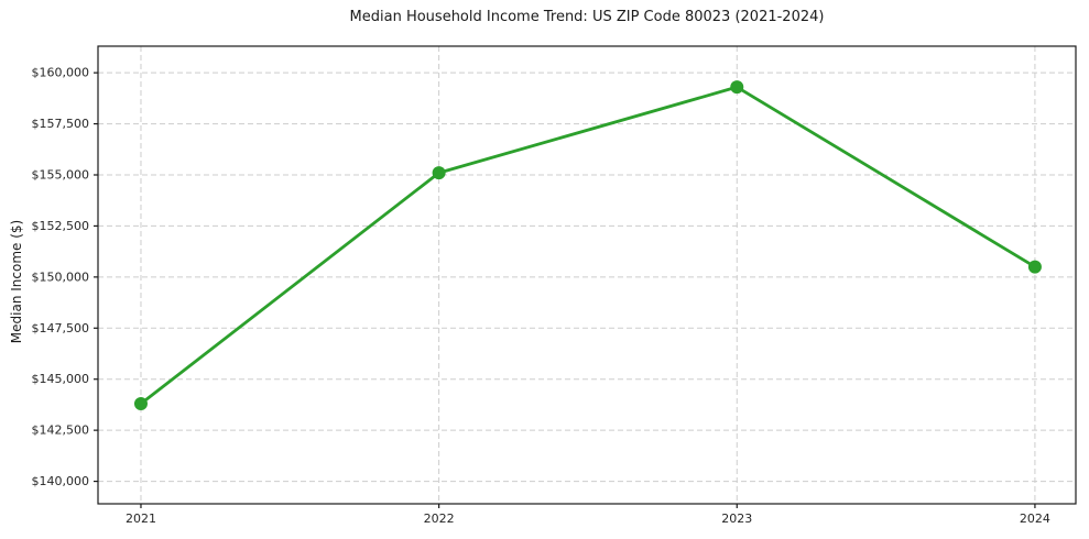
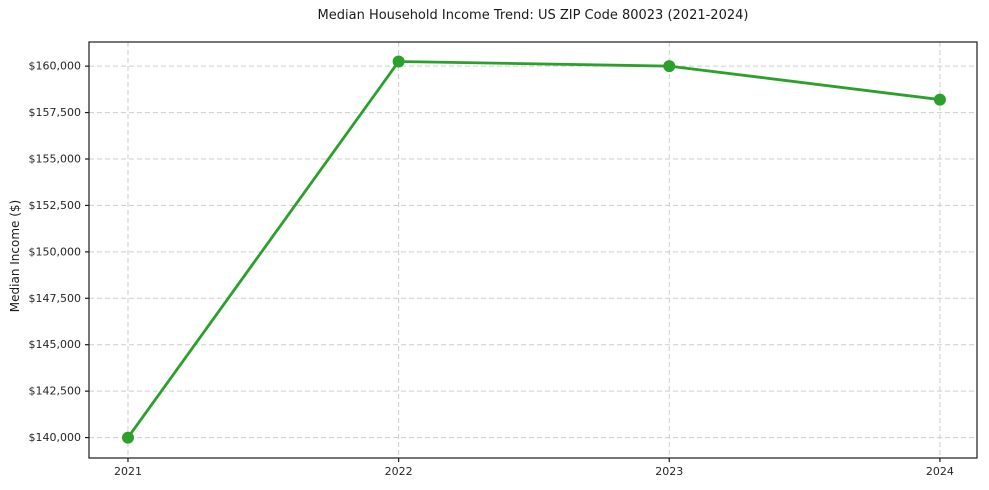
2021: $143800 -> $140000
2022: $155100 -> $160200
2023: $159300 -> $160000
2024: $150500 -> $158200
